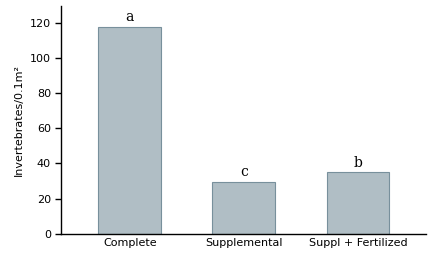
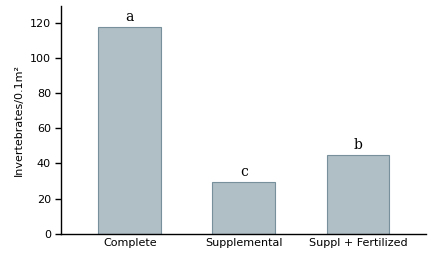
Suppl + Fertilized: 35 -> 45
